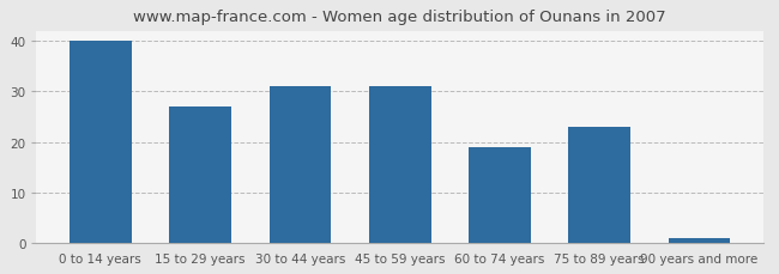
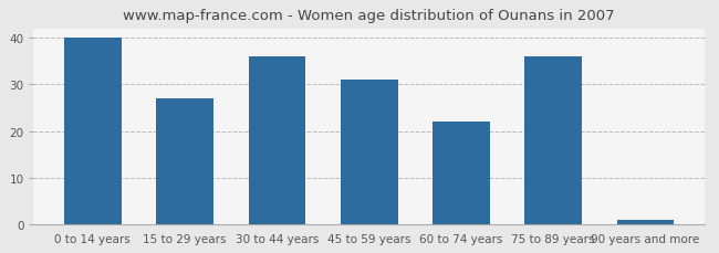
30 to 44 years: 31 -> 36
60 to 74 years: 19 -> 22
75 to 89 years: 23 -> 36
